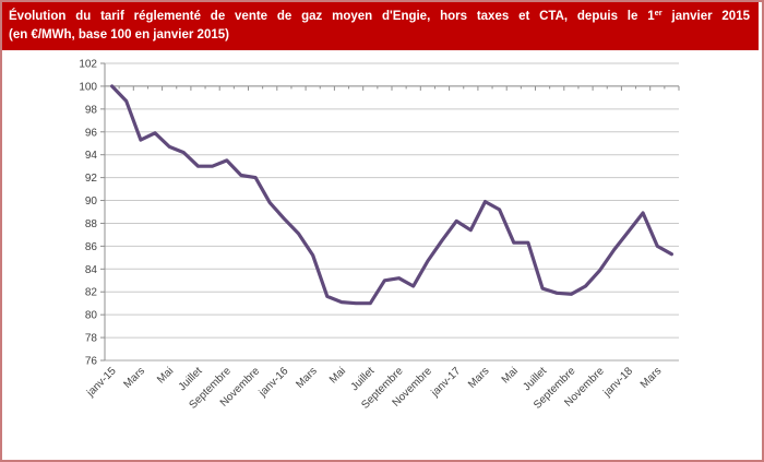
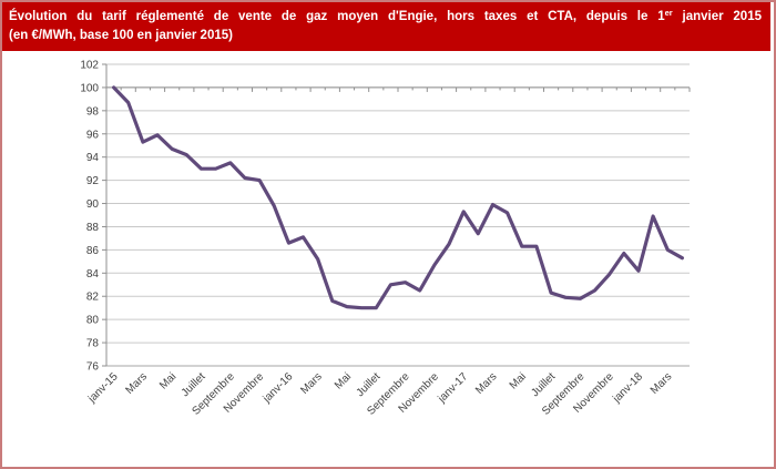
janv-16: 88.4 -> 86.6
janv-17: 88.2 -> 89.3
janv-18: 87.3 -> 84.2
